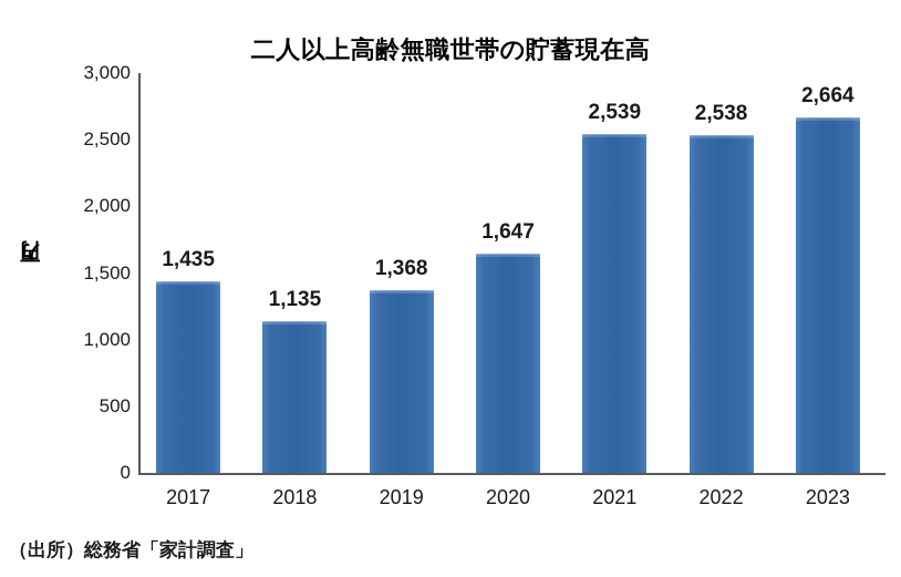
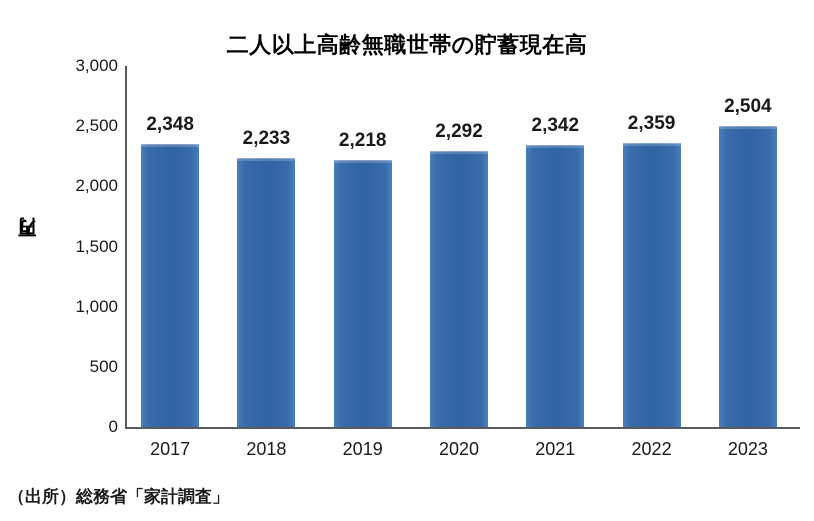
2017: 1,435 -> 2,348
2018: 1,135 -> 2,233
2019: 1,368 -> 2,218
2020: 1,647 -> 2,292
2021: 2,539 -> 2,342
2022: 2,538 -> 2,359
2023: 2,664 -> 2,504
